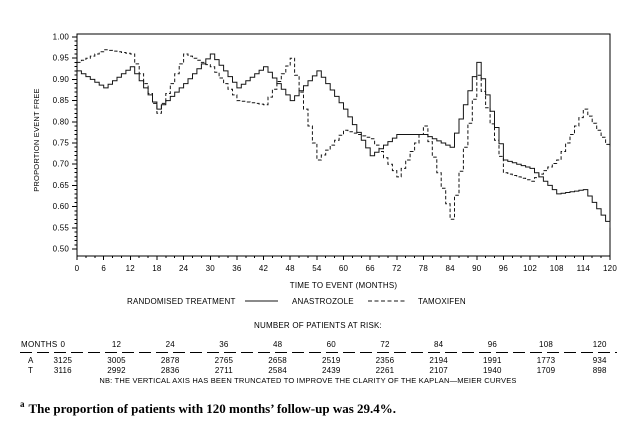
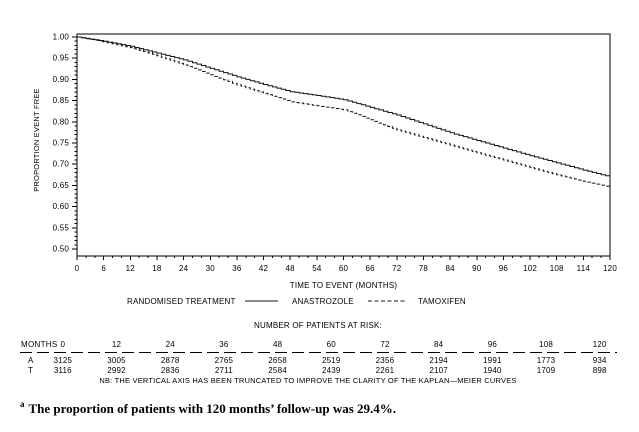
ANASTROZOLE/0: 0.92 -> 1.00
TAMOXIFEN/0: 0.94 -> 1.00
ANASTROZOLE/6: 0.88 -> 0.99
TAMOXIFEN/6: 0.97 -> 0.99
ANASTROZOLE/12: 0.93 -> 0.98
TAMOXIFEN/12: 0.96 -> 0.97
ANASTROZOLE/18: 0.83 -> 0.96
TAMOXIFEN/18: 0.82 -> 0.96
ANASTROZOLE/24: 0.89 -> 0.95
TAMOXIFEN/24: 0.96 -> 0.93
ANASTROZOLE/30: 0.96 -> 0.93
TAMOXIFEN/30: 0.93 -> 0.91
ANASTROZOLE/36: 0.88 -> 0.91
TAMOXIFEN/36: 0.85 -> 0.89
ANASTROZOLE/42: 0.93 -> 0.89
TAMOXIFEN/42: 0.84 -> 0.87
ANASTROZOLE/48: 0.85 -> 0.87
TAMOXIFEN/48: 0.95 -> 0.85
ANASTROZOLE/54: 0.92 -> 0.86
TAMOXIFEN/54: 0.71 -> 0.84
ANASTROZOLE/60: 0.83 -> 0.85
TAMOXIFEN/60: 0.78 -> 0.83
ANASTROZOLE/66: 0.72 -> 0.83
TAMOXIFEN/66: 0.76 -> 0.81
ANASTROZOLE/72: 0.77 -> 0.82
TAMOXIFEN/72: 0.67 -> 0.78
ANASTROZOLE/78: 0.77 -> 0.80
TAMOXIFEN/78: 0.79 -> 0.76
ANASTROZOLE/84: 0.74 -> 0.77
TAMOXIFEN/84: 0.57 -> 0.74
ANASTROZOLE/90: 0.94 -> 0.76
TAMOXIFEN/90: 0.91 -> 0.73
ANASTROZOLE/96: 0.71 -> 0.74
TAMOXIFEN/96: 0.68 -> 0.71
ANASTROZOLE/102: 0.69 -> 0.72
TAMOXIFEN/102: 0.66 -> 0.69
ANASTROZOLE/108: 0.63 -> 0.70
TAMOXIFEN/108: 0.71 -> 0.68
ANASTROZOLE/114: 0.64 -> 0.69
TAMOXIFEN/114: 0.83 -> 0.66
ANASTROZOLE/120: 0.55 -> 0.67
TAMOXIFEN/120: 0.73 -> 0.65
